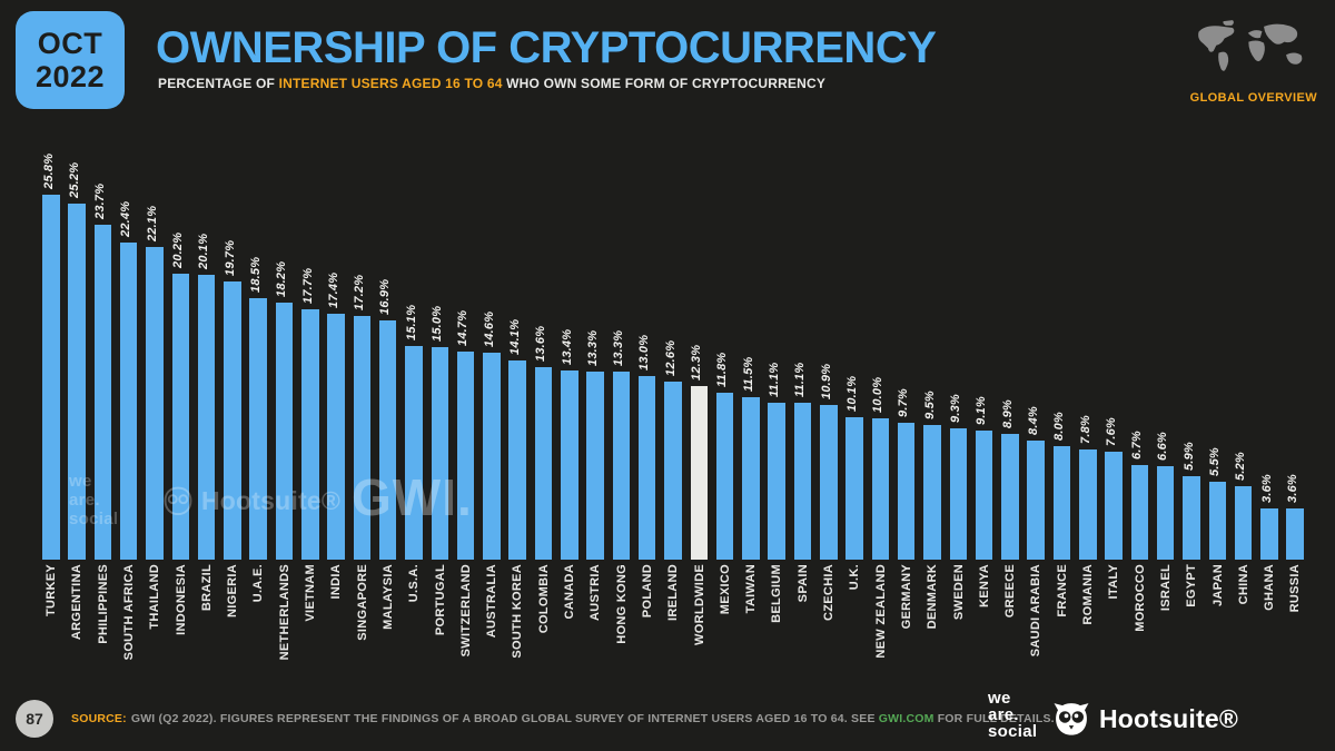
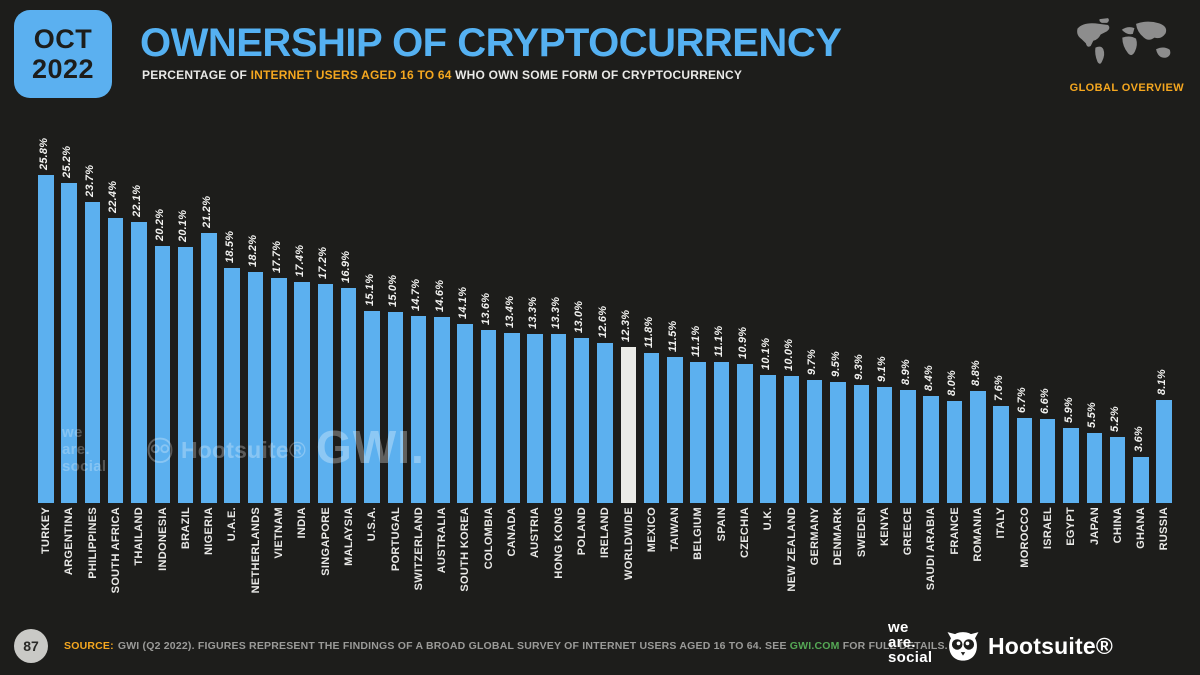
NIGERIA: 19.7% -> 21.2%
ROMANIA: 7.8% -> 8.8%
RUSSIA: 3.6% -> 8.1%
